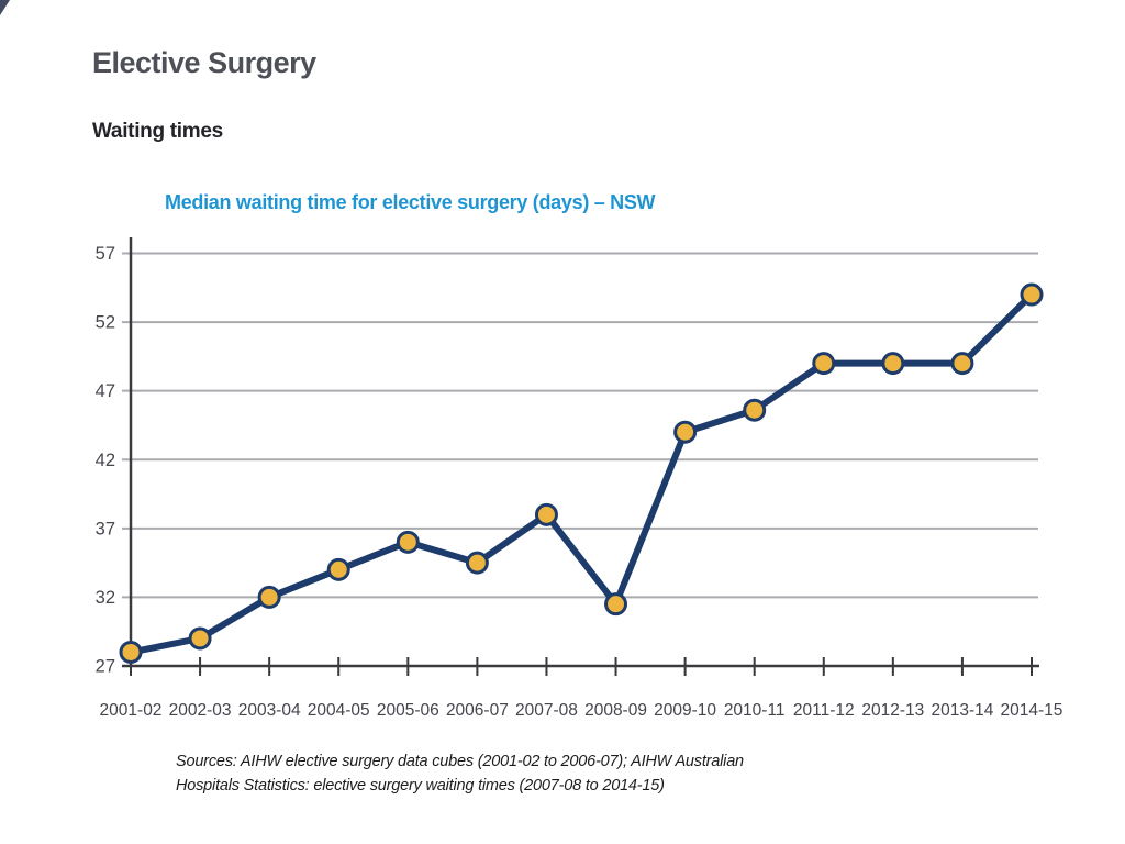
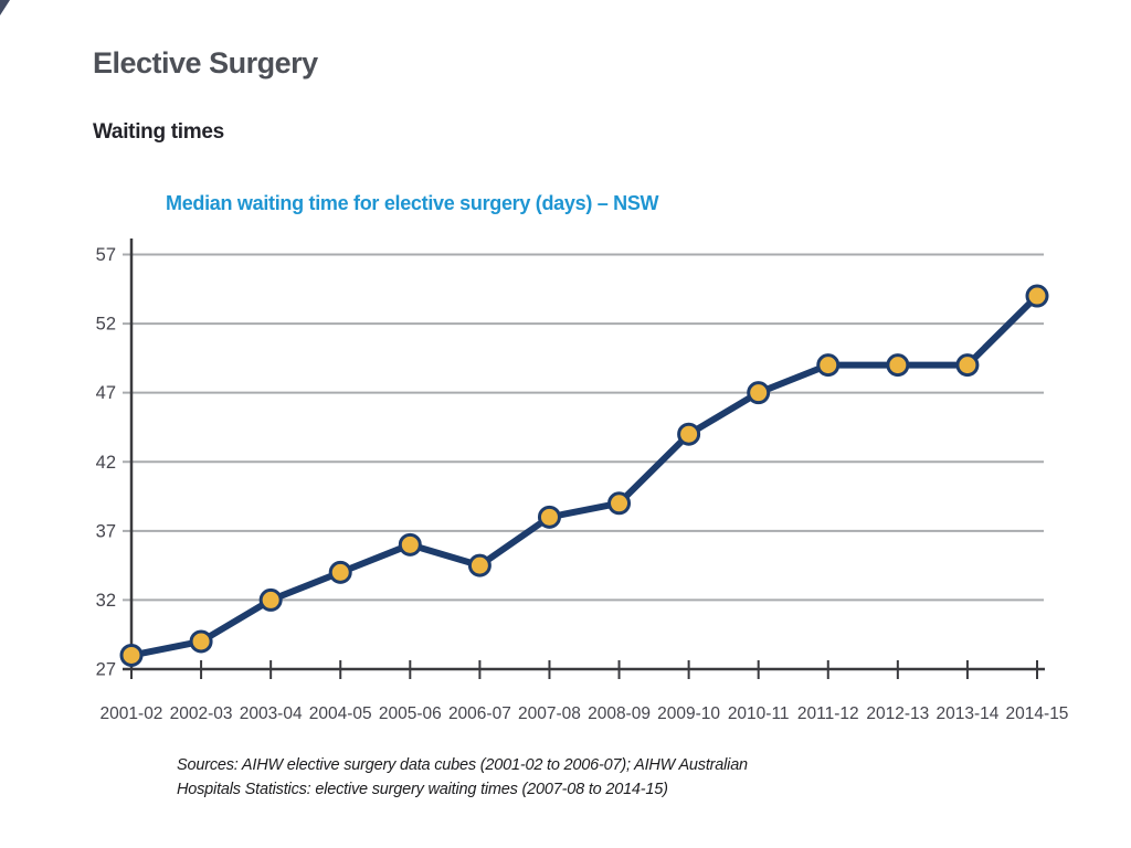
2008-09: 31.5 -> 39.0
2010-11: 45.6 -> 47.0
